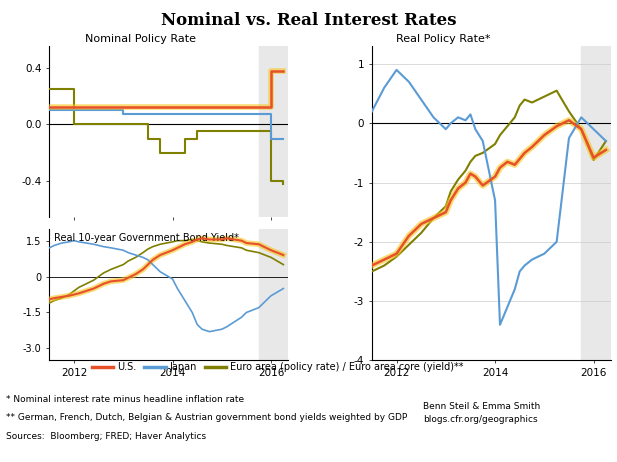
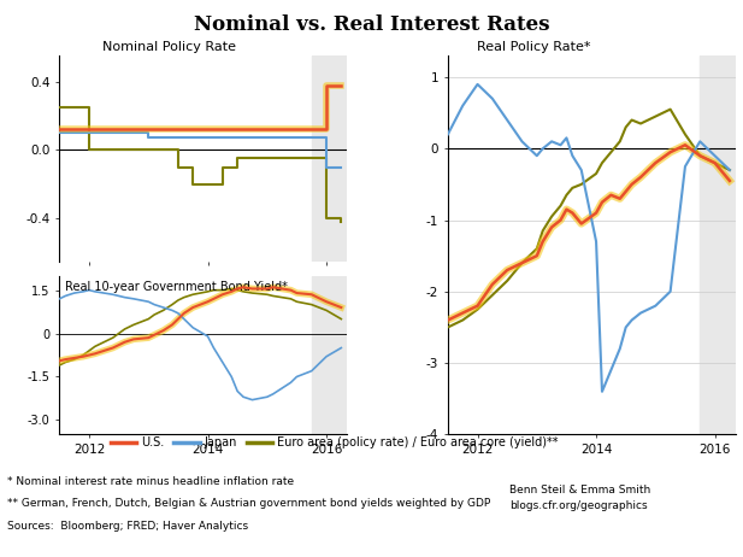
Real Policy Rate*/U.S./2016: -0.58 -> -0.20
Real Policy Rate*/Euro area (policy rate) / Euro area core (yield)**/2016: -0.62 -> -0.20
